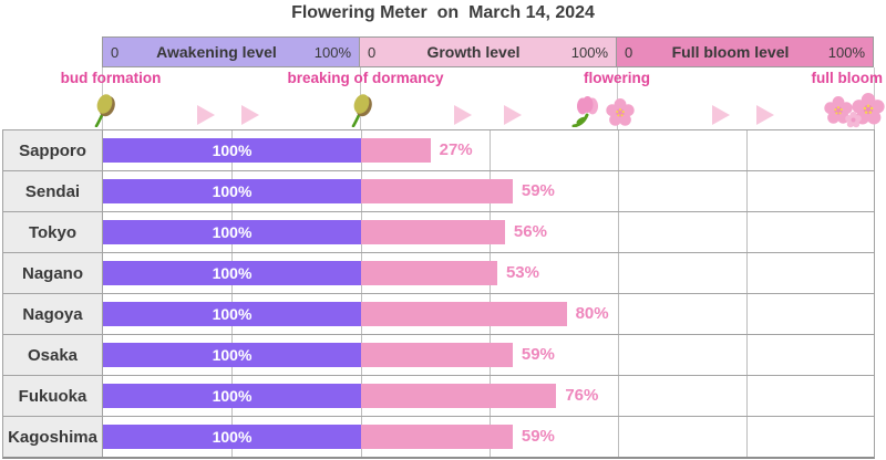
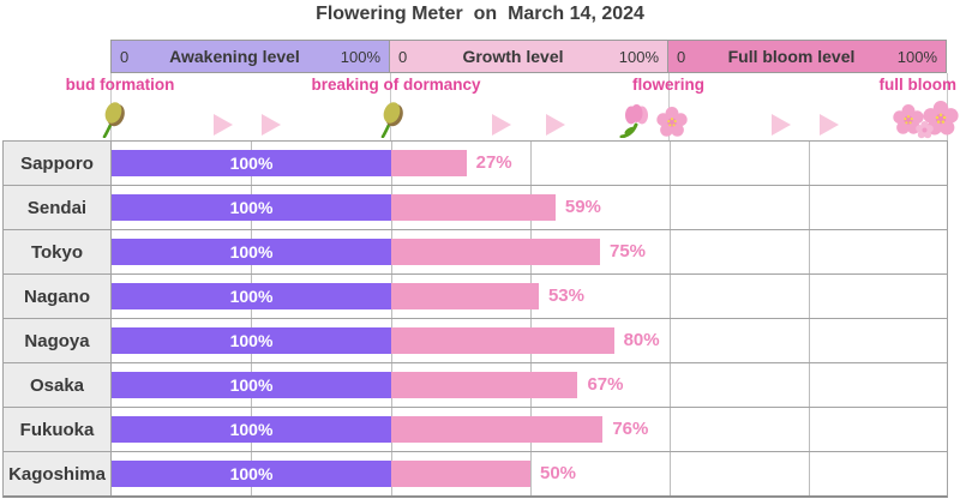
Growth level/Tokyo: 56% -> 75%
Growth level/Osaka: 59% -> 67%
Growth level/Kagoshima: 59% -> 50%
